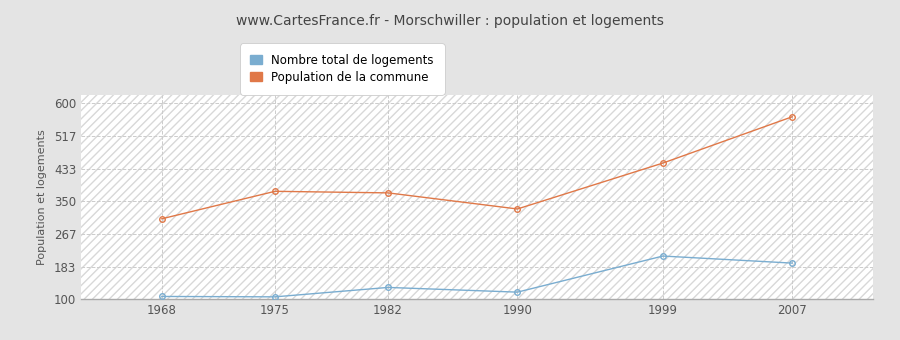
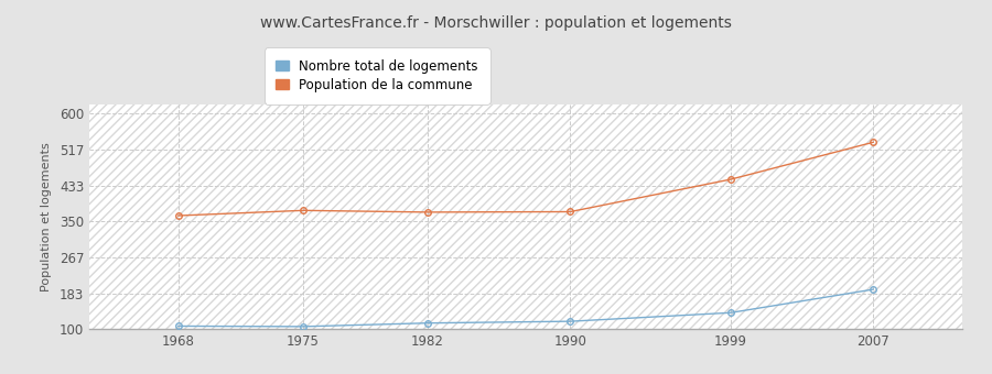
Population de la commune/1968: 305 -> 363
Nombre total de logements/1982: 130 -> 114
Population de la commune/1990: 330 -> 372
Nombre total de logements/1999: 210 -> 138
Population de la commune/2007: 565 -> 533
